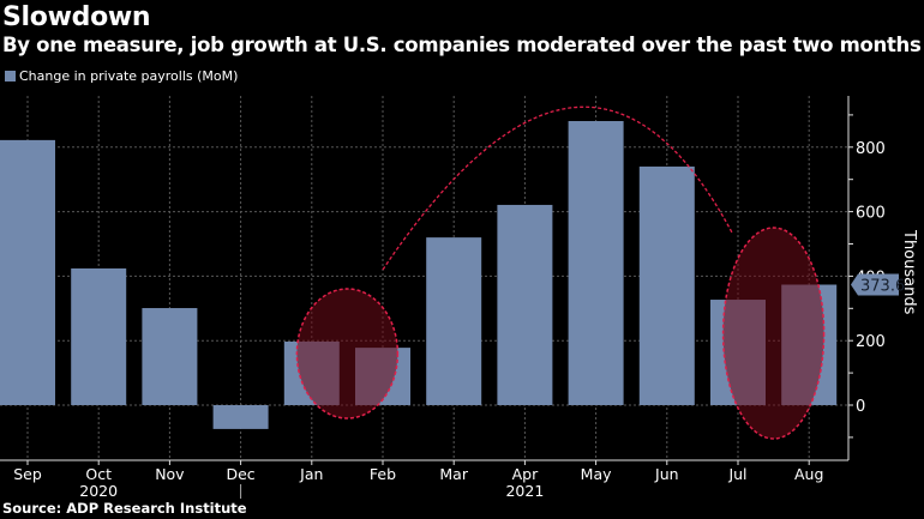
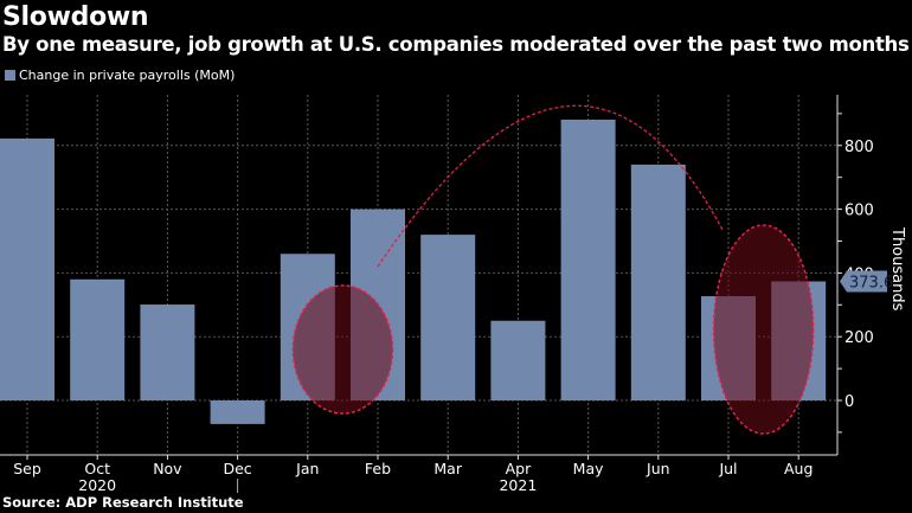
Oct: 420 -> 380
Jan: 200 -> 460
Feb: 180 -> 600
Apr: 620 -> 250
